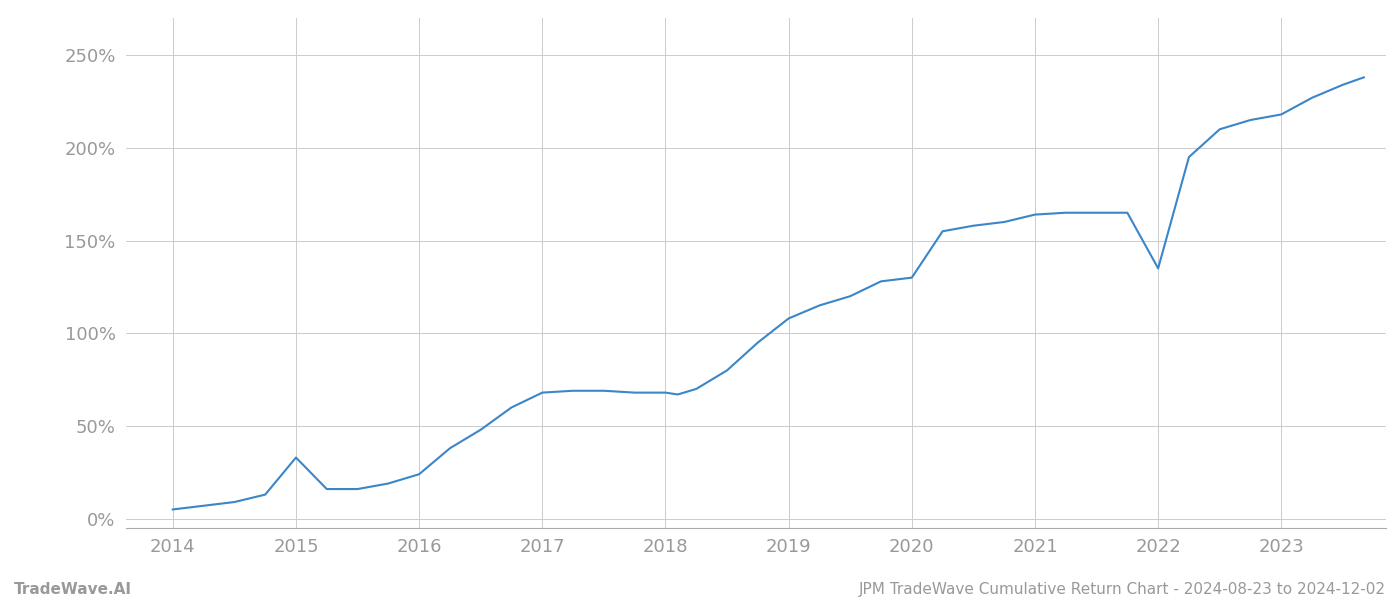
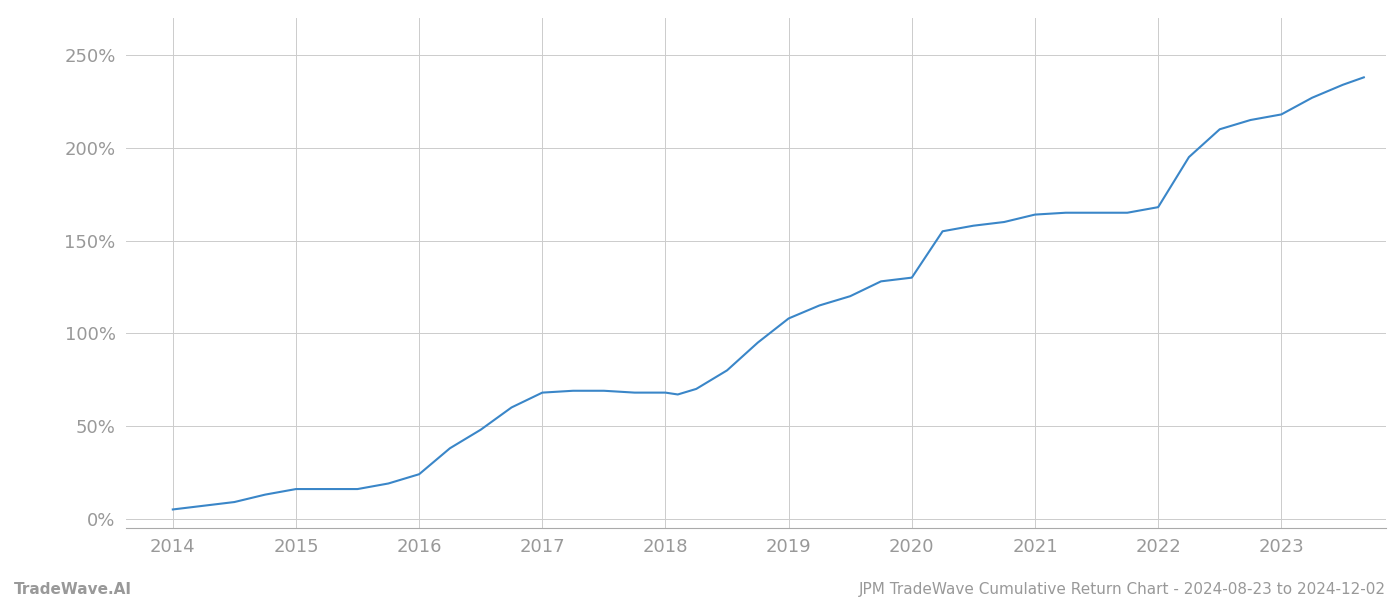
2015: 33% -> 16%
2022: 135% -> 168%
